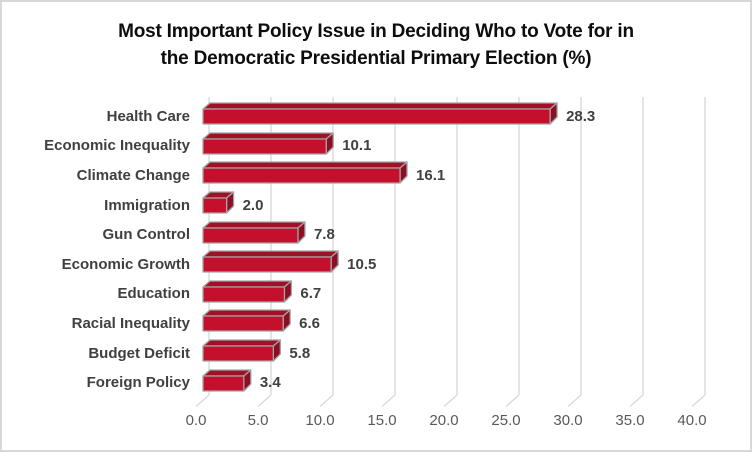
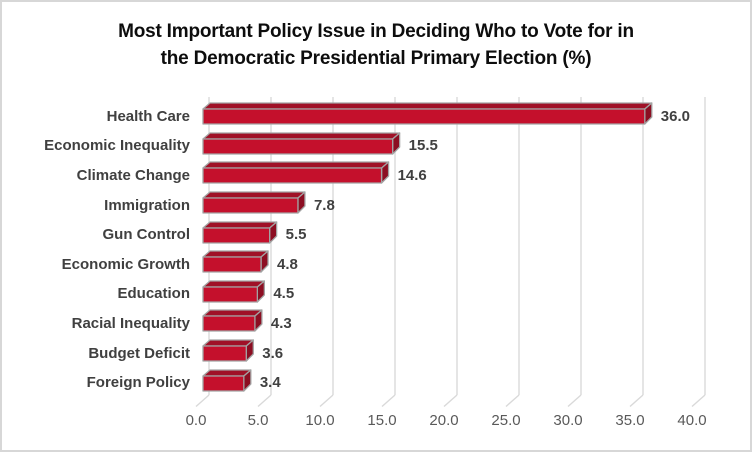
Health Care: 28.3 -> 36.0
Economic Inequality: 10.1 -> 15.5
Climate Change: 16.1 -> 14.6
Immigration: 2.0 -> 7.8
Gun Control: 7.8 -> 5.5
Economic Growth: 10.5 -> 4.8
Education: 6.7 -> 4.5
Racial Inequality: 6.6 -> 4.3
Budget Deficit: 5.8 -> 3.6
